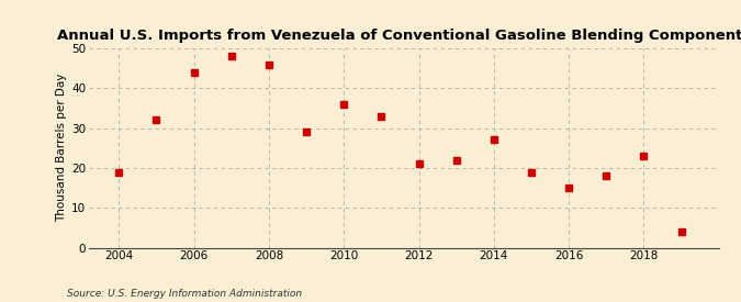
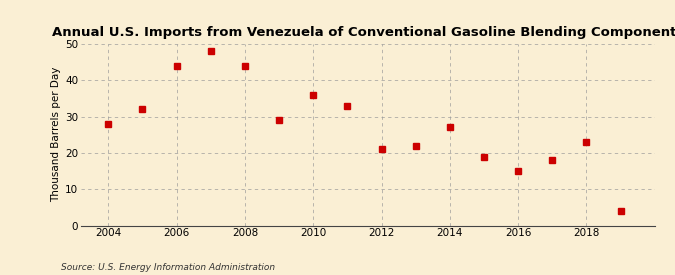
2004: 19 -> 28
2008: 46 -> 44
